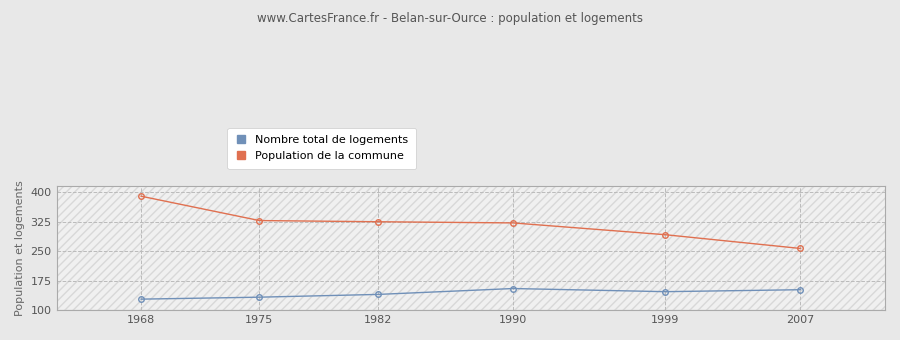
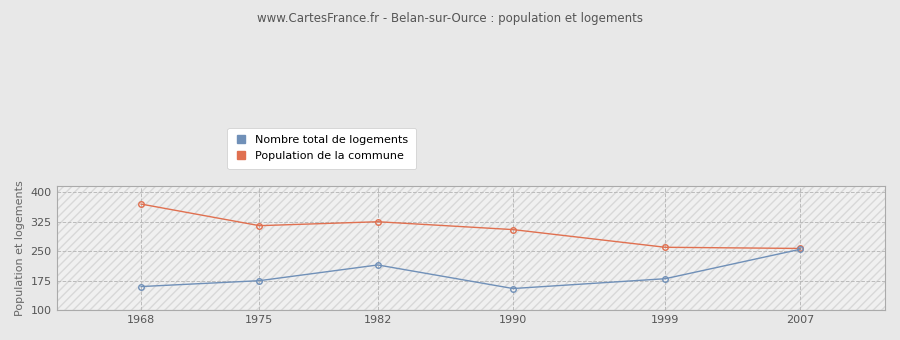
Nombre total de logements/1968: 128 -> 160
Population de la commune/1968: 390 -> 370
Nombre total de logements/1975: 133 -> 175
Population de la commune/1975: 328 -> 315
Nombre total de logements/1982: 140 -> 215
Population de la commune/1990: 322 -> 305
Nombre total de logements/1999: 147 -> 180
Population de la commune/1999: 292 -> 260
Nombre total de logements/2007: 152 -> 255
